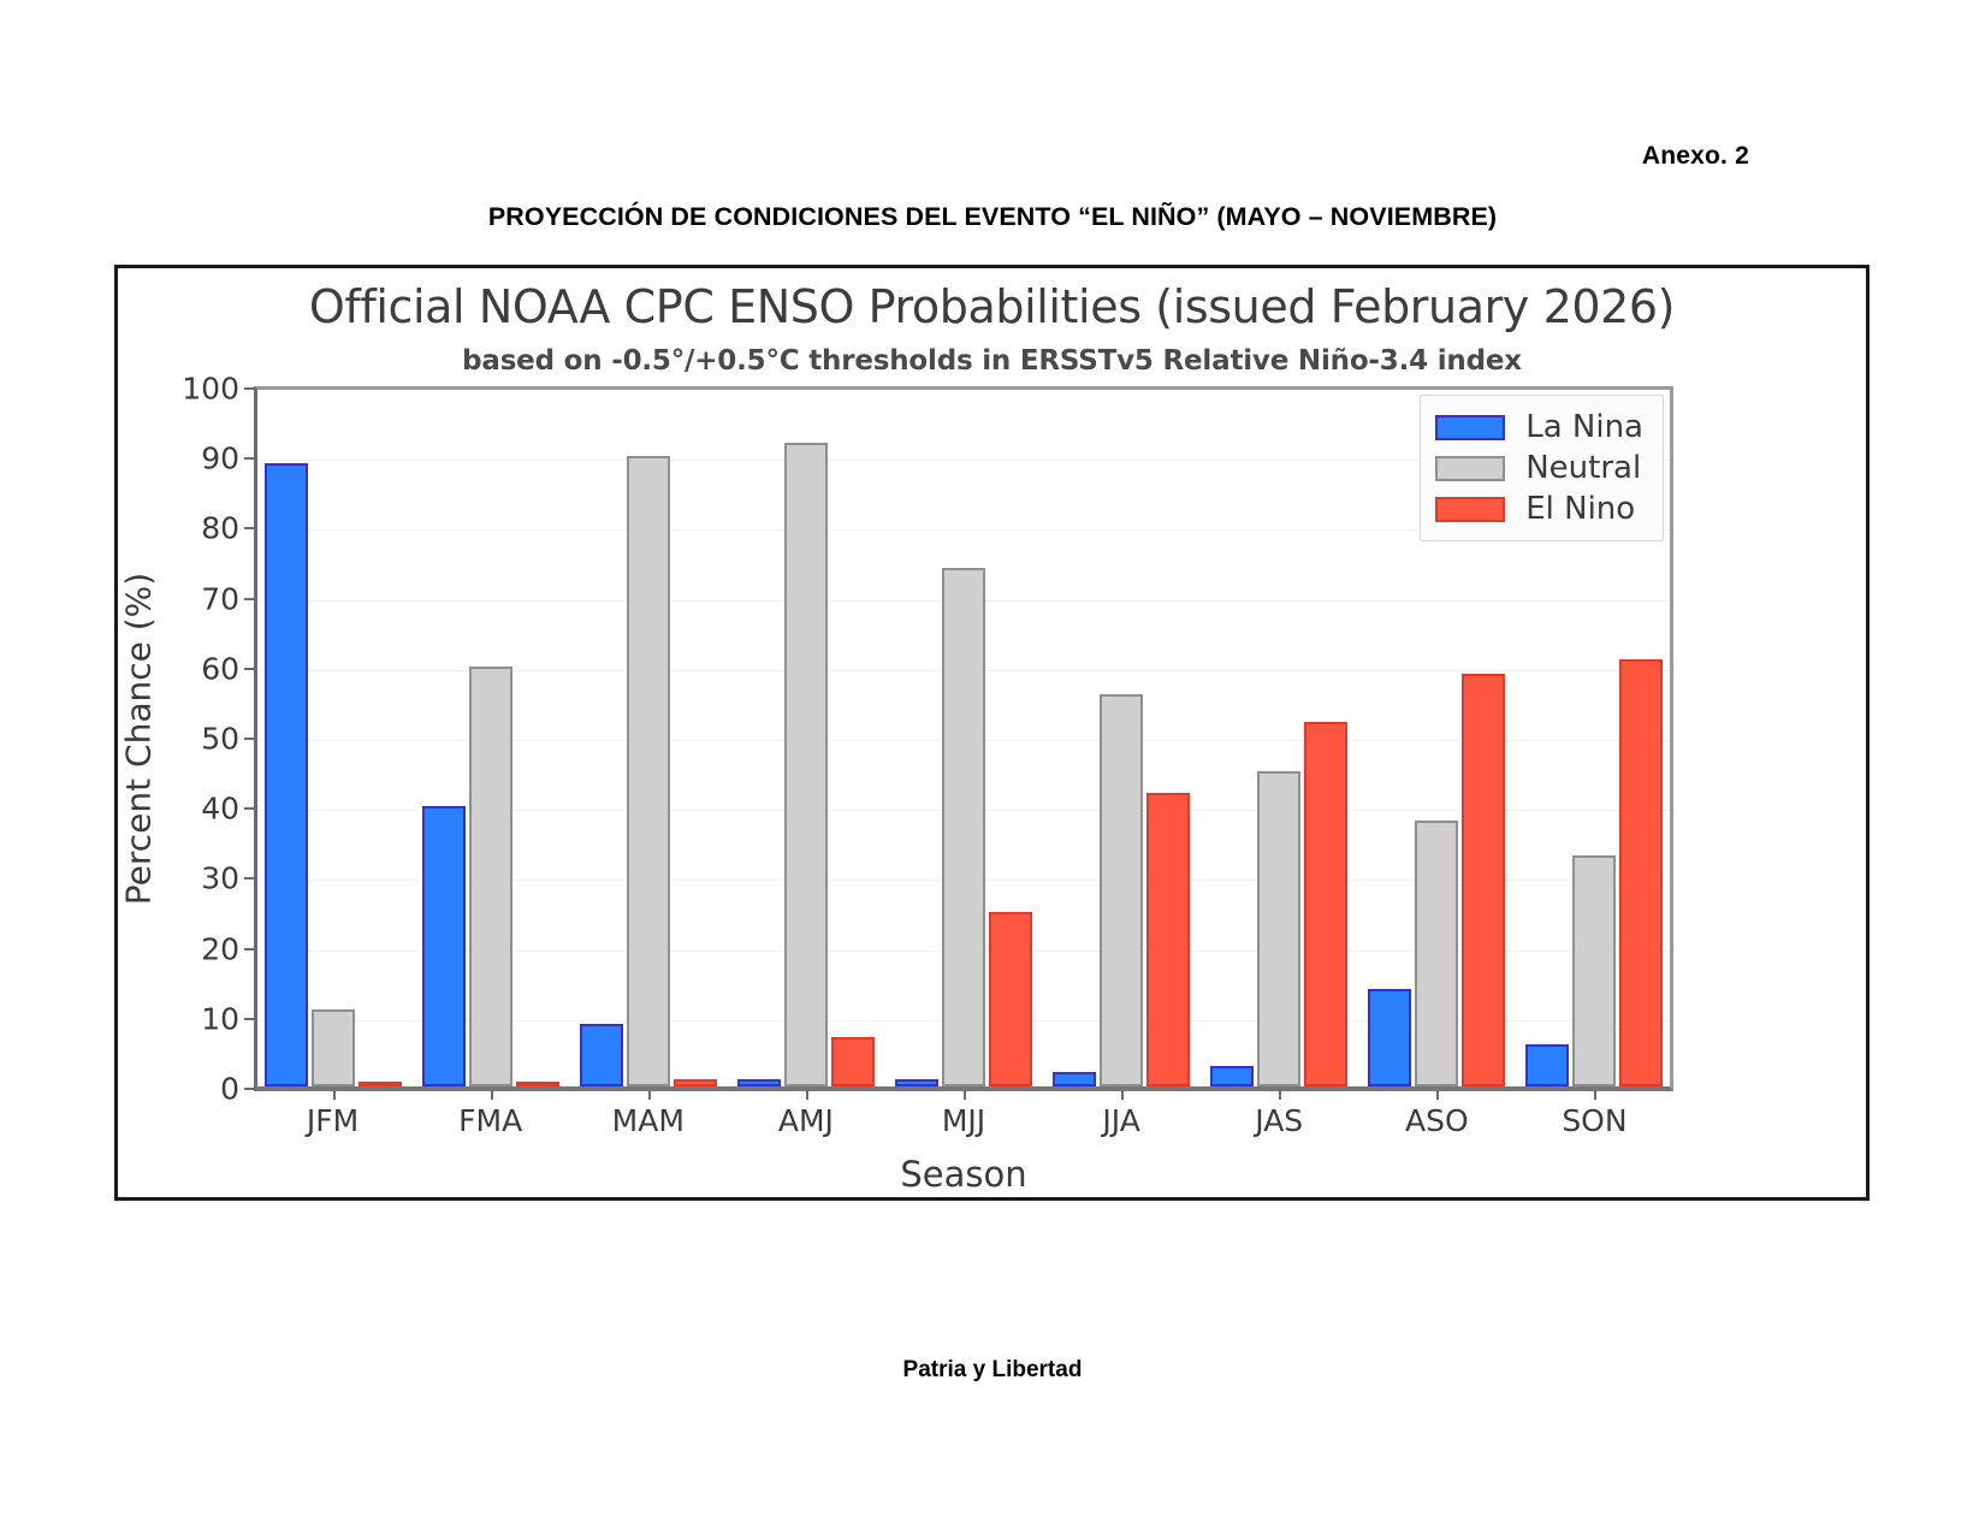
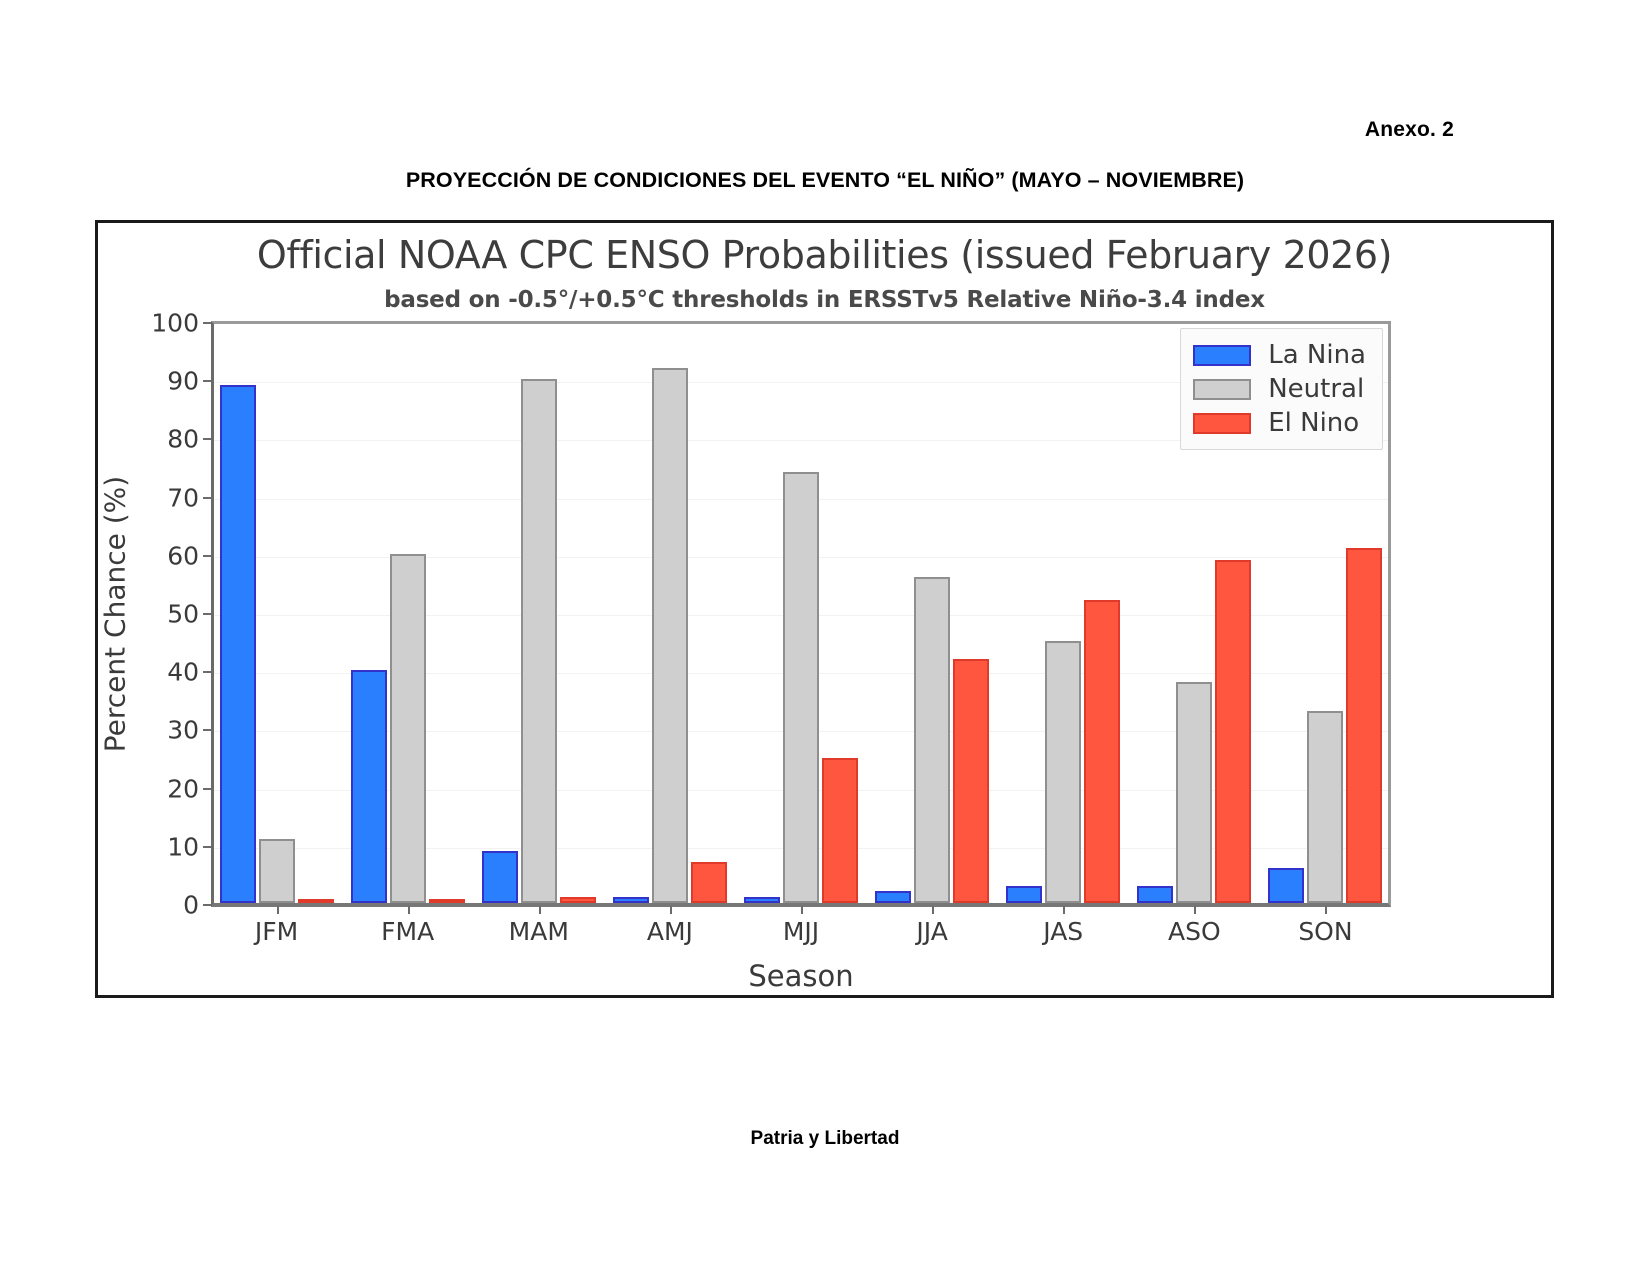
La Nina/ASO: 14 -> 3
